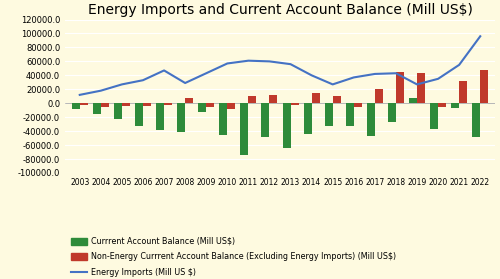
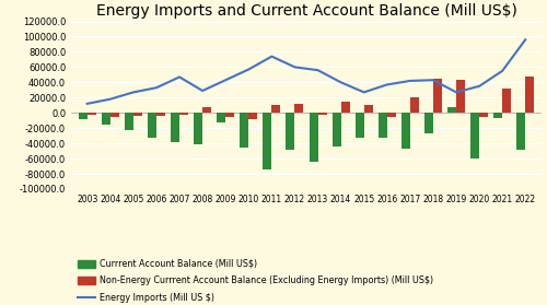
Energy Imports (Mill US $)/2011: 61000 -> 74000
Currrent Account Balance (Mill US$)/2020: -37000 -> -60000
